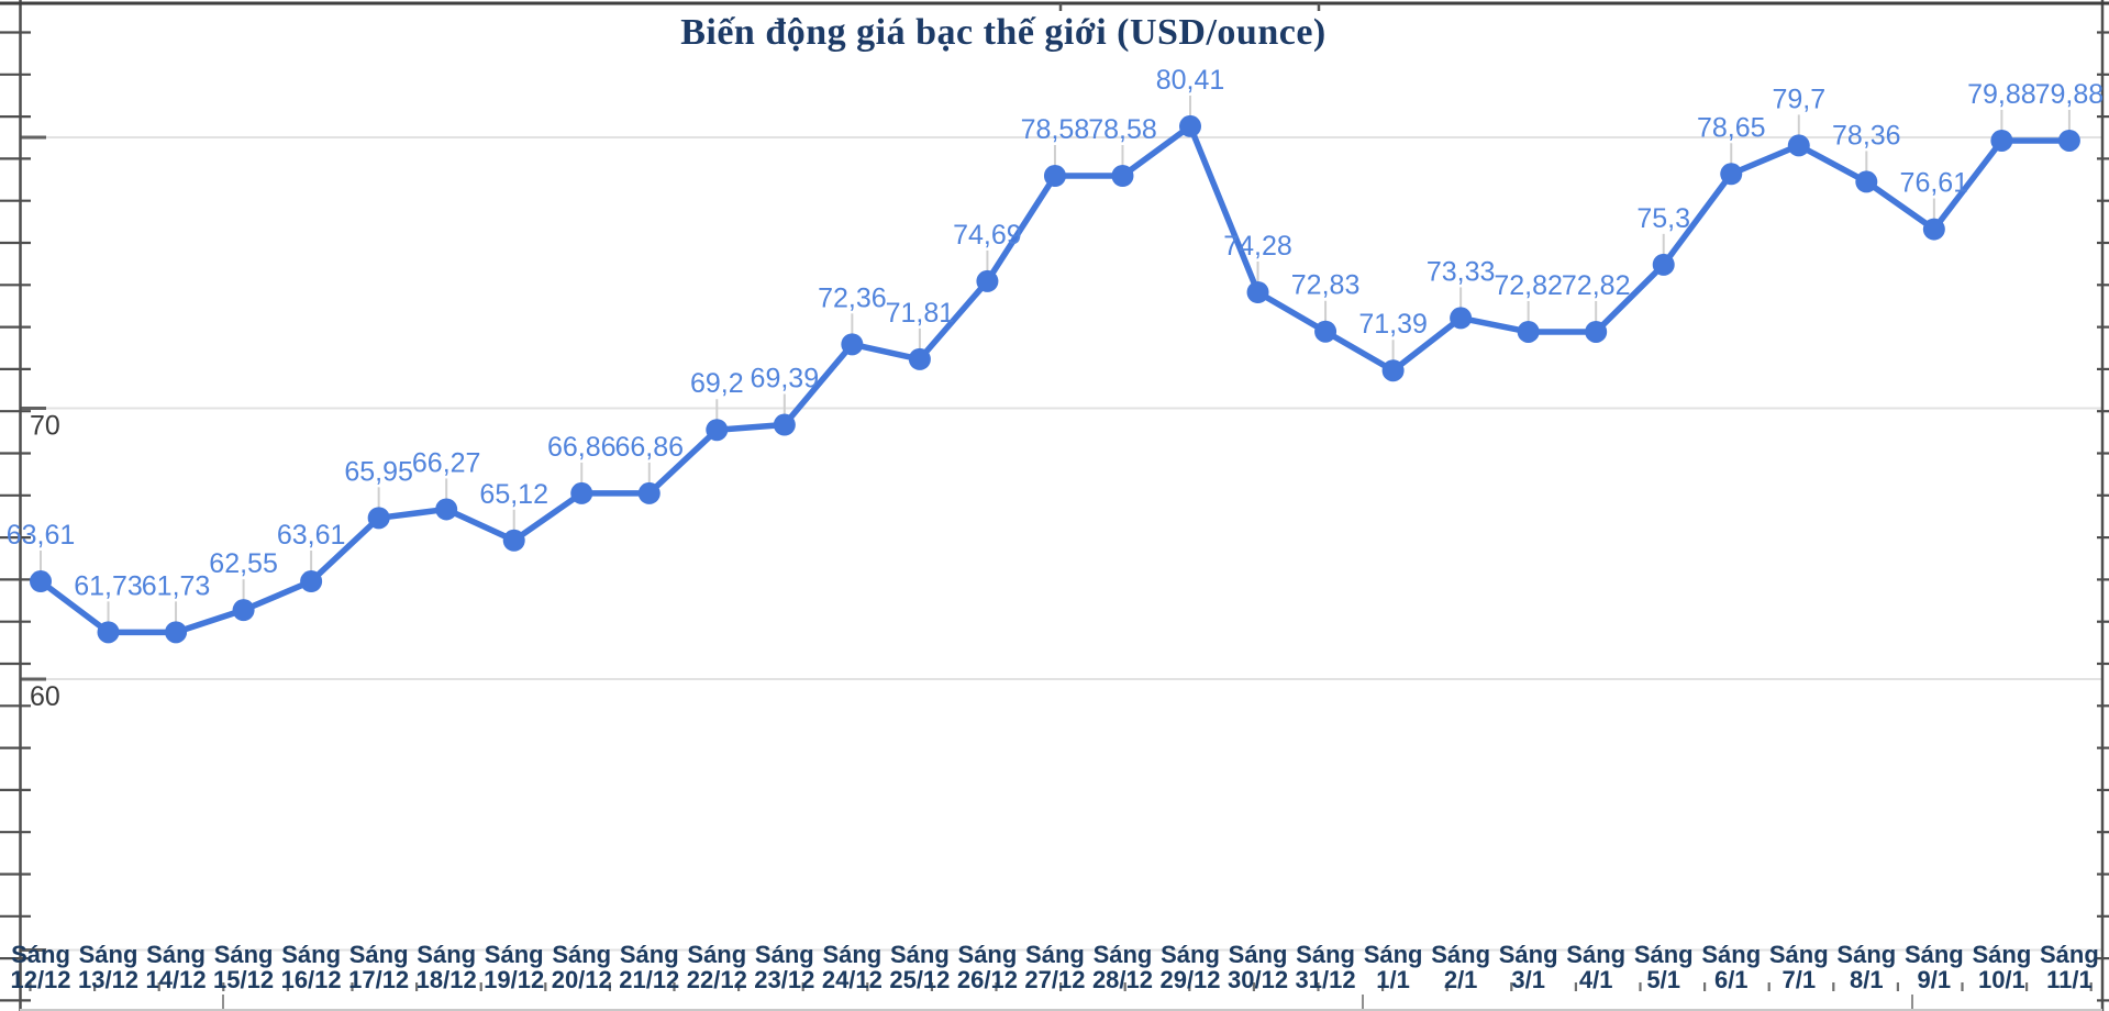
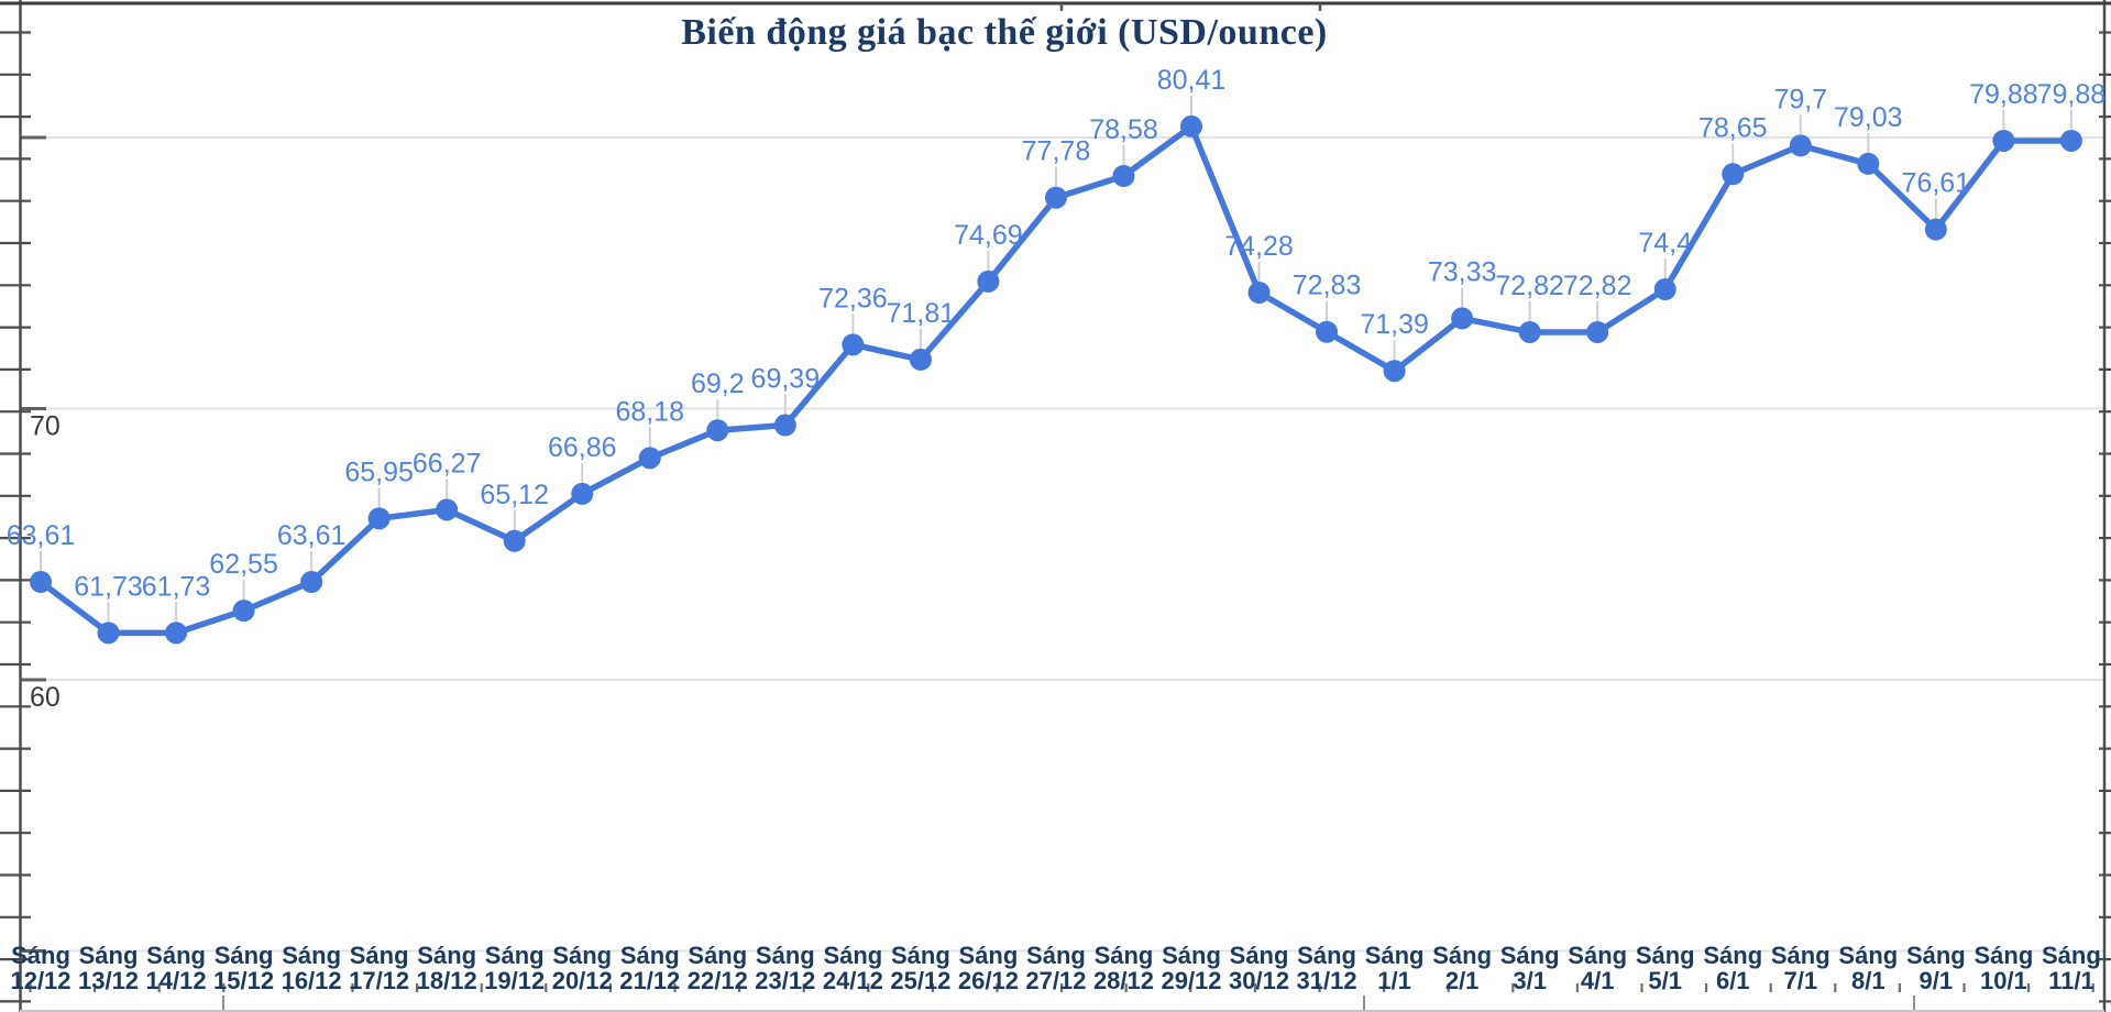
21/12: 66,86 -> 68,18
27/12: 78,58 -> 77,78
5/1: 75,3 -> 74,4
8/1: 78,36 -> 79,03
